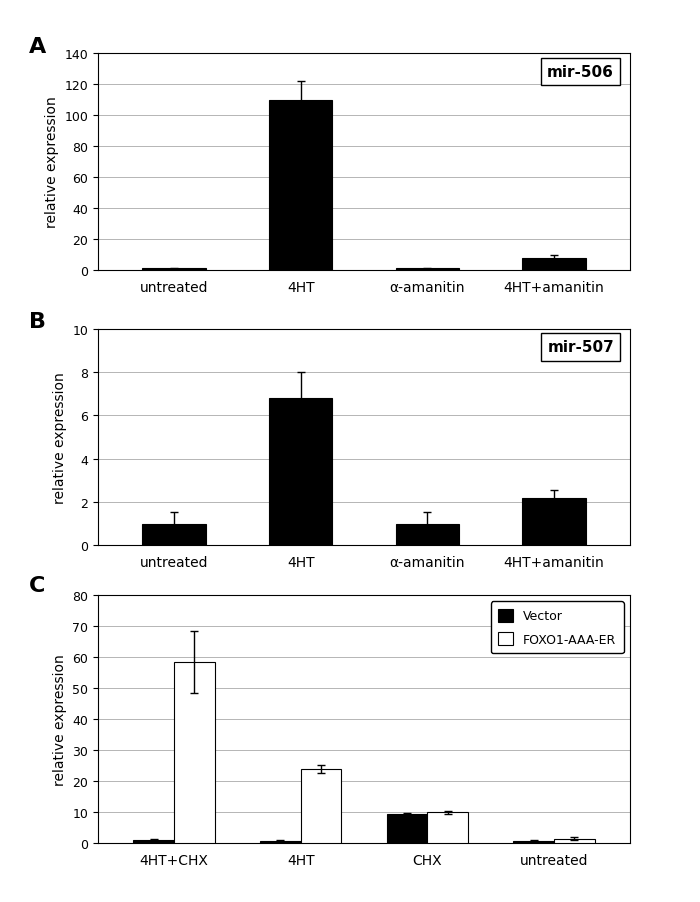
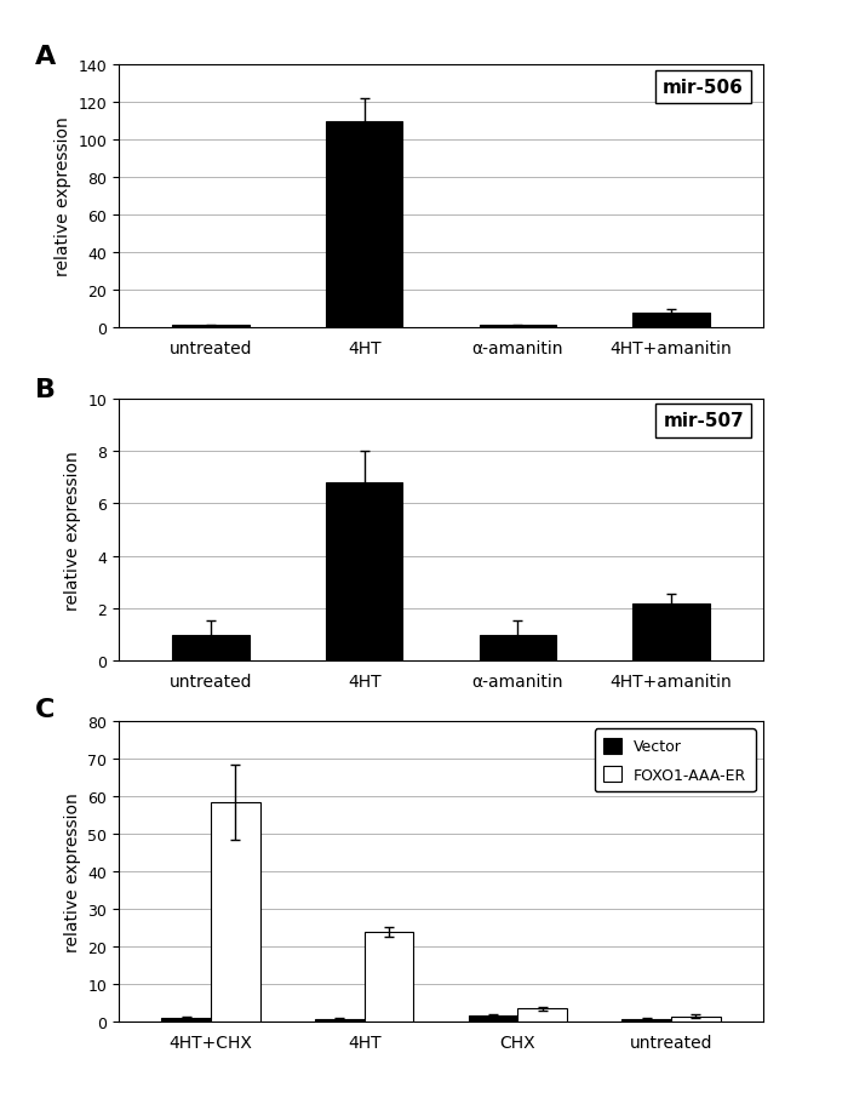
Vector/CHX: 9.5 -> 1.8
FOXO1-AAA-ER/CHX: 10.0 -> 3.5
